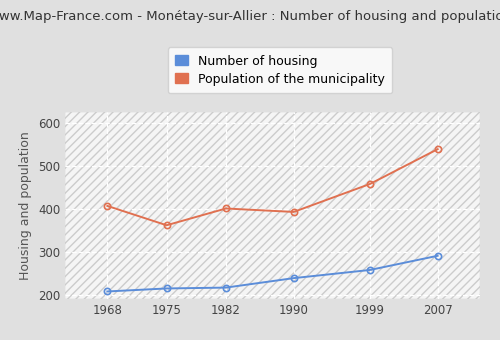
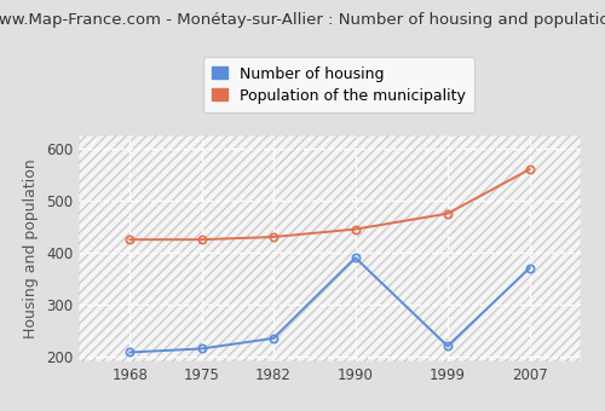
Population of the municipality/1968: 407 -> 425
Population of the municipality/1975: 362 -> 425
Number of housing/1982: 217 -> 235
Population of the municipality/1982: 401 -> 430
Number of housing/1990: 239 -> 390
Population of the municipality/1990: 393 -> 445
Number of housing/1999: 258 -> 220
Population of the municipality/1999: 458 -> 475
Number of housing/2007: 291 -> 370
Population of the municipality/2007: 539 -> 560
